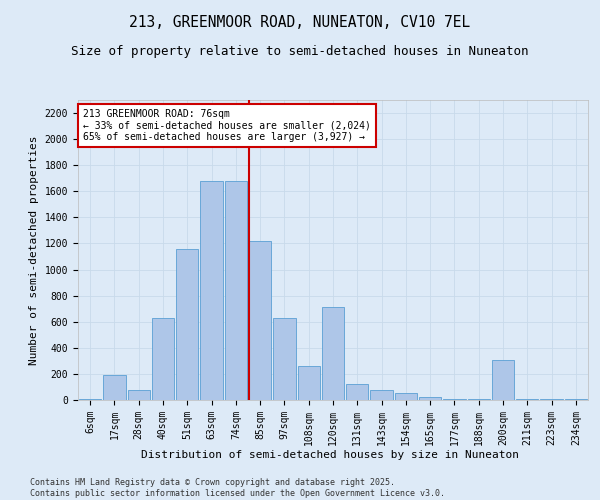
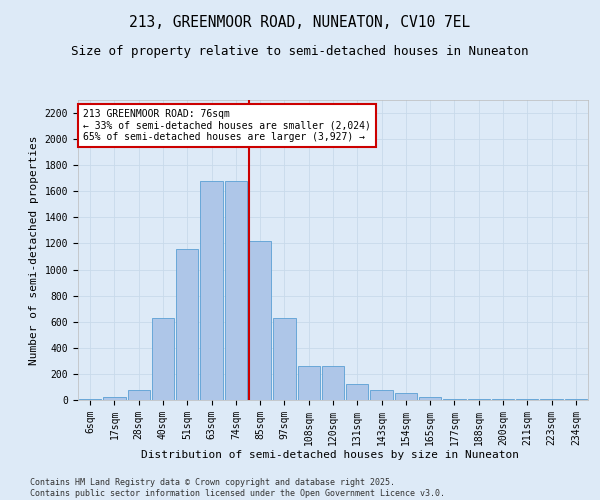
17sqm: 190 -> 20
120sqm: 710 -> 260
200sqm: 310 -> 10
